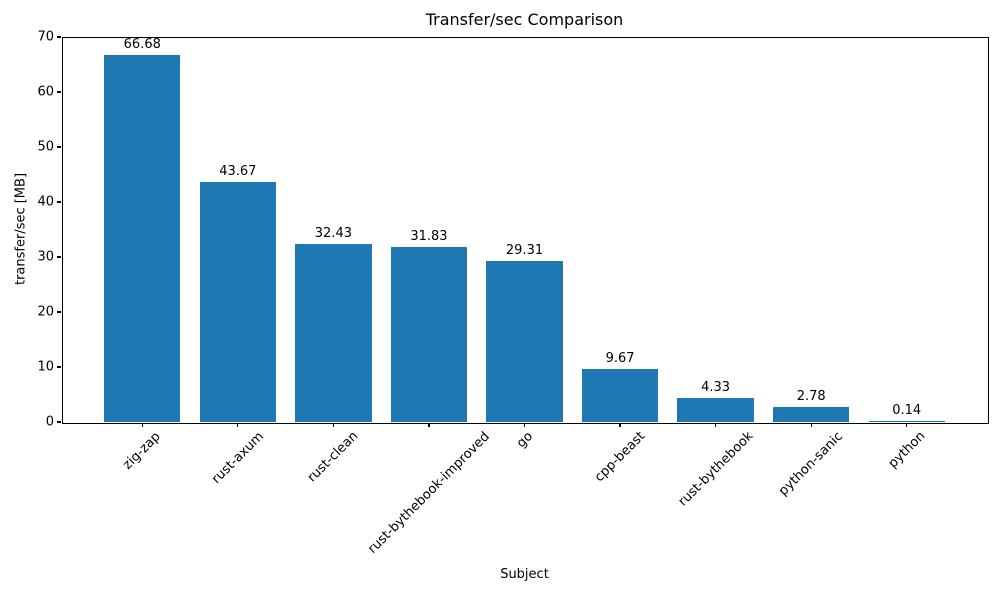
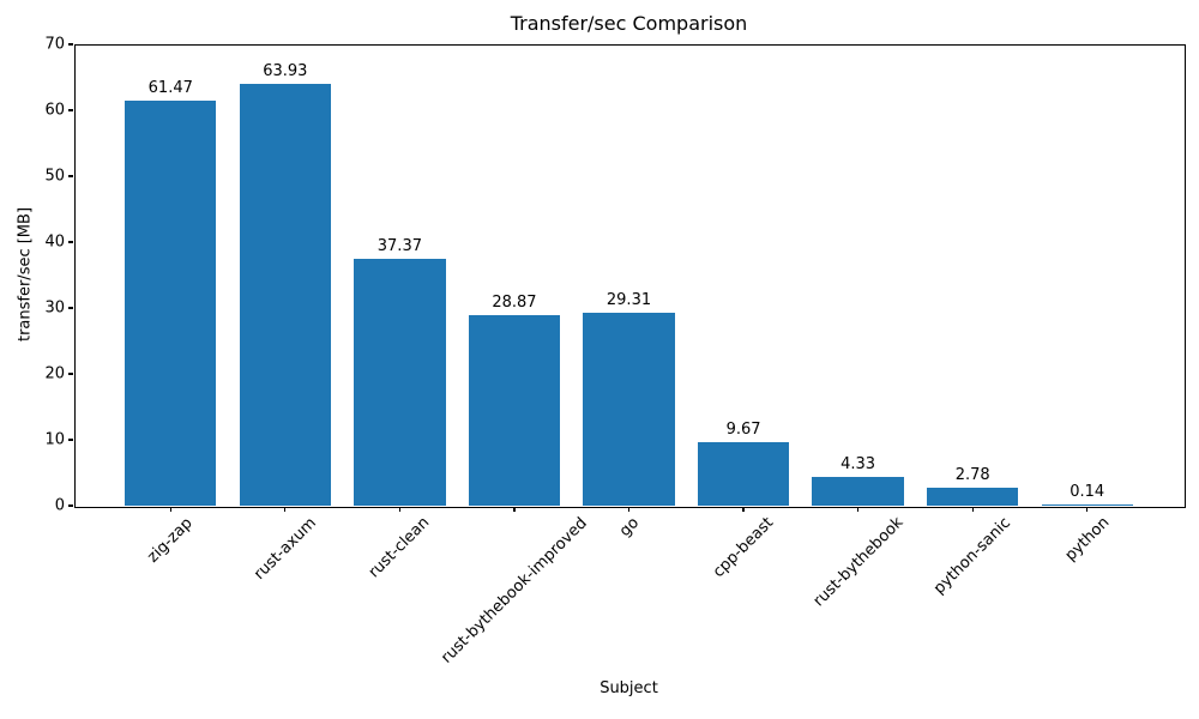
zig-zap: 66.68 -> 61.47
rust-axum: 43.67 -> 63.93
rust-clean: 32.43 -> 37.37
rust-bythebook-improved: 31.83 -> 28.87
